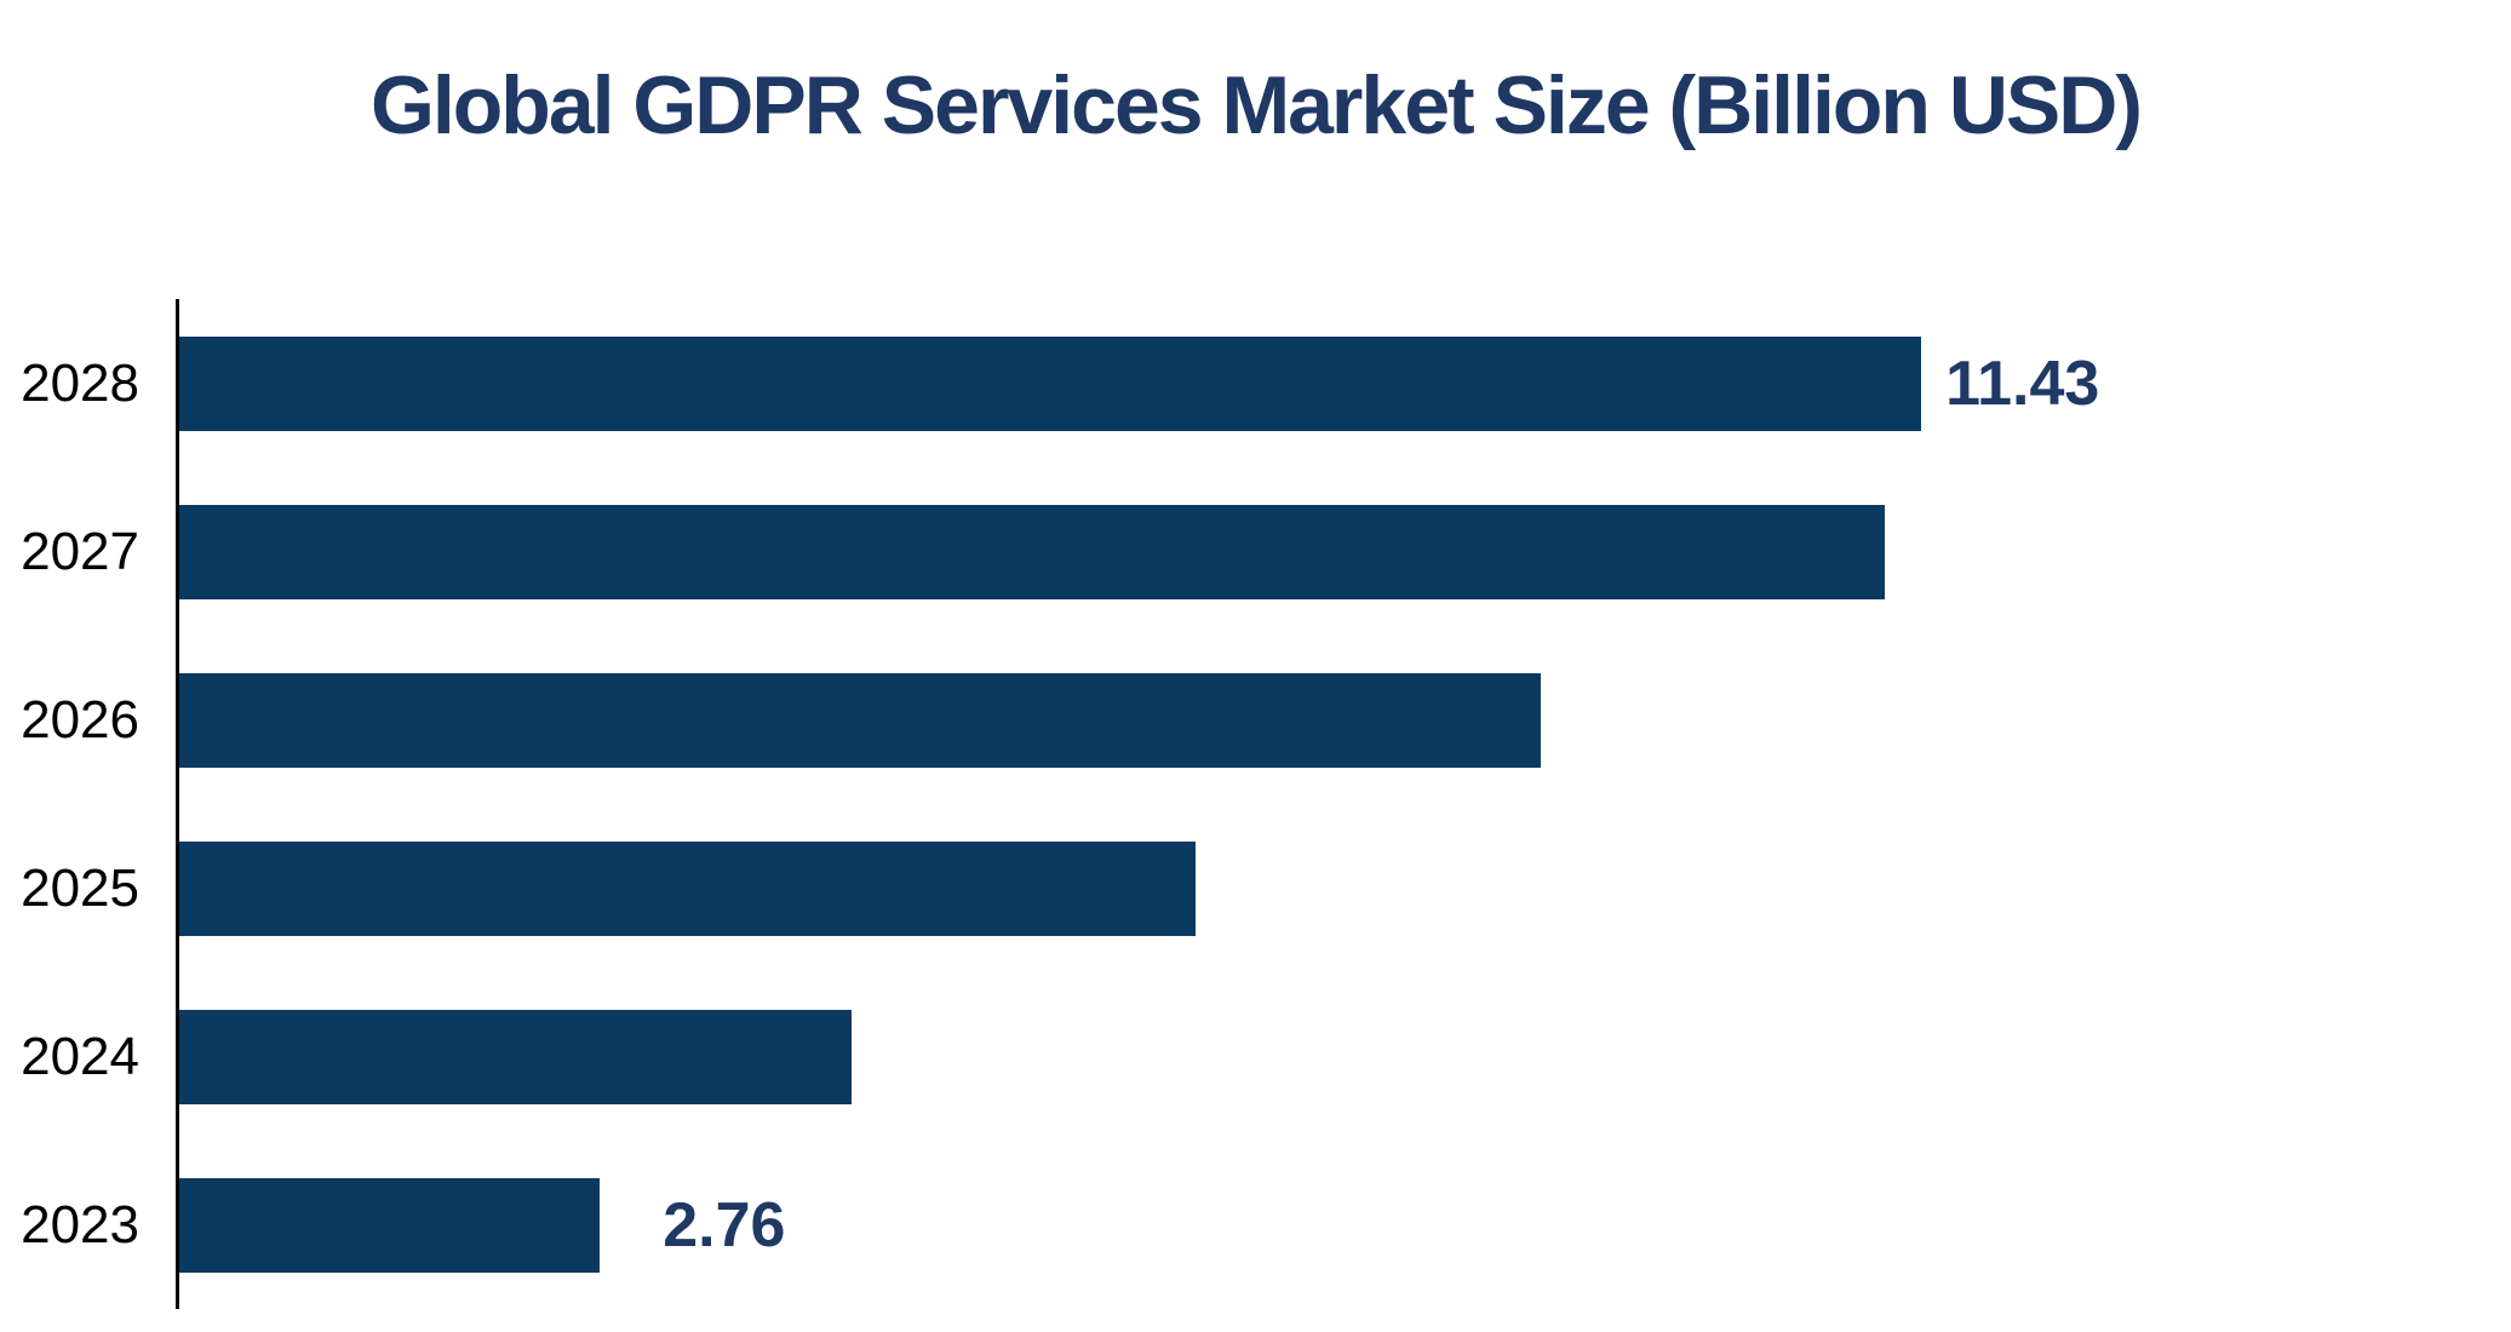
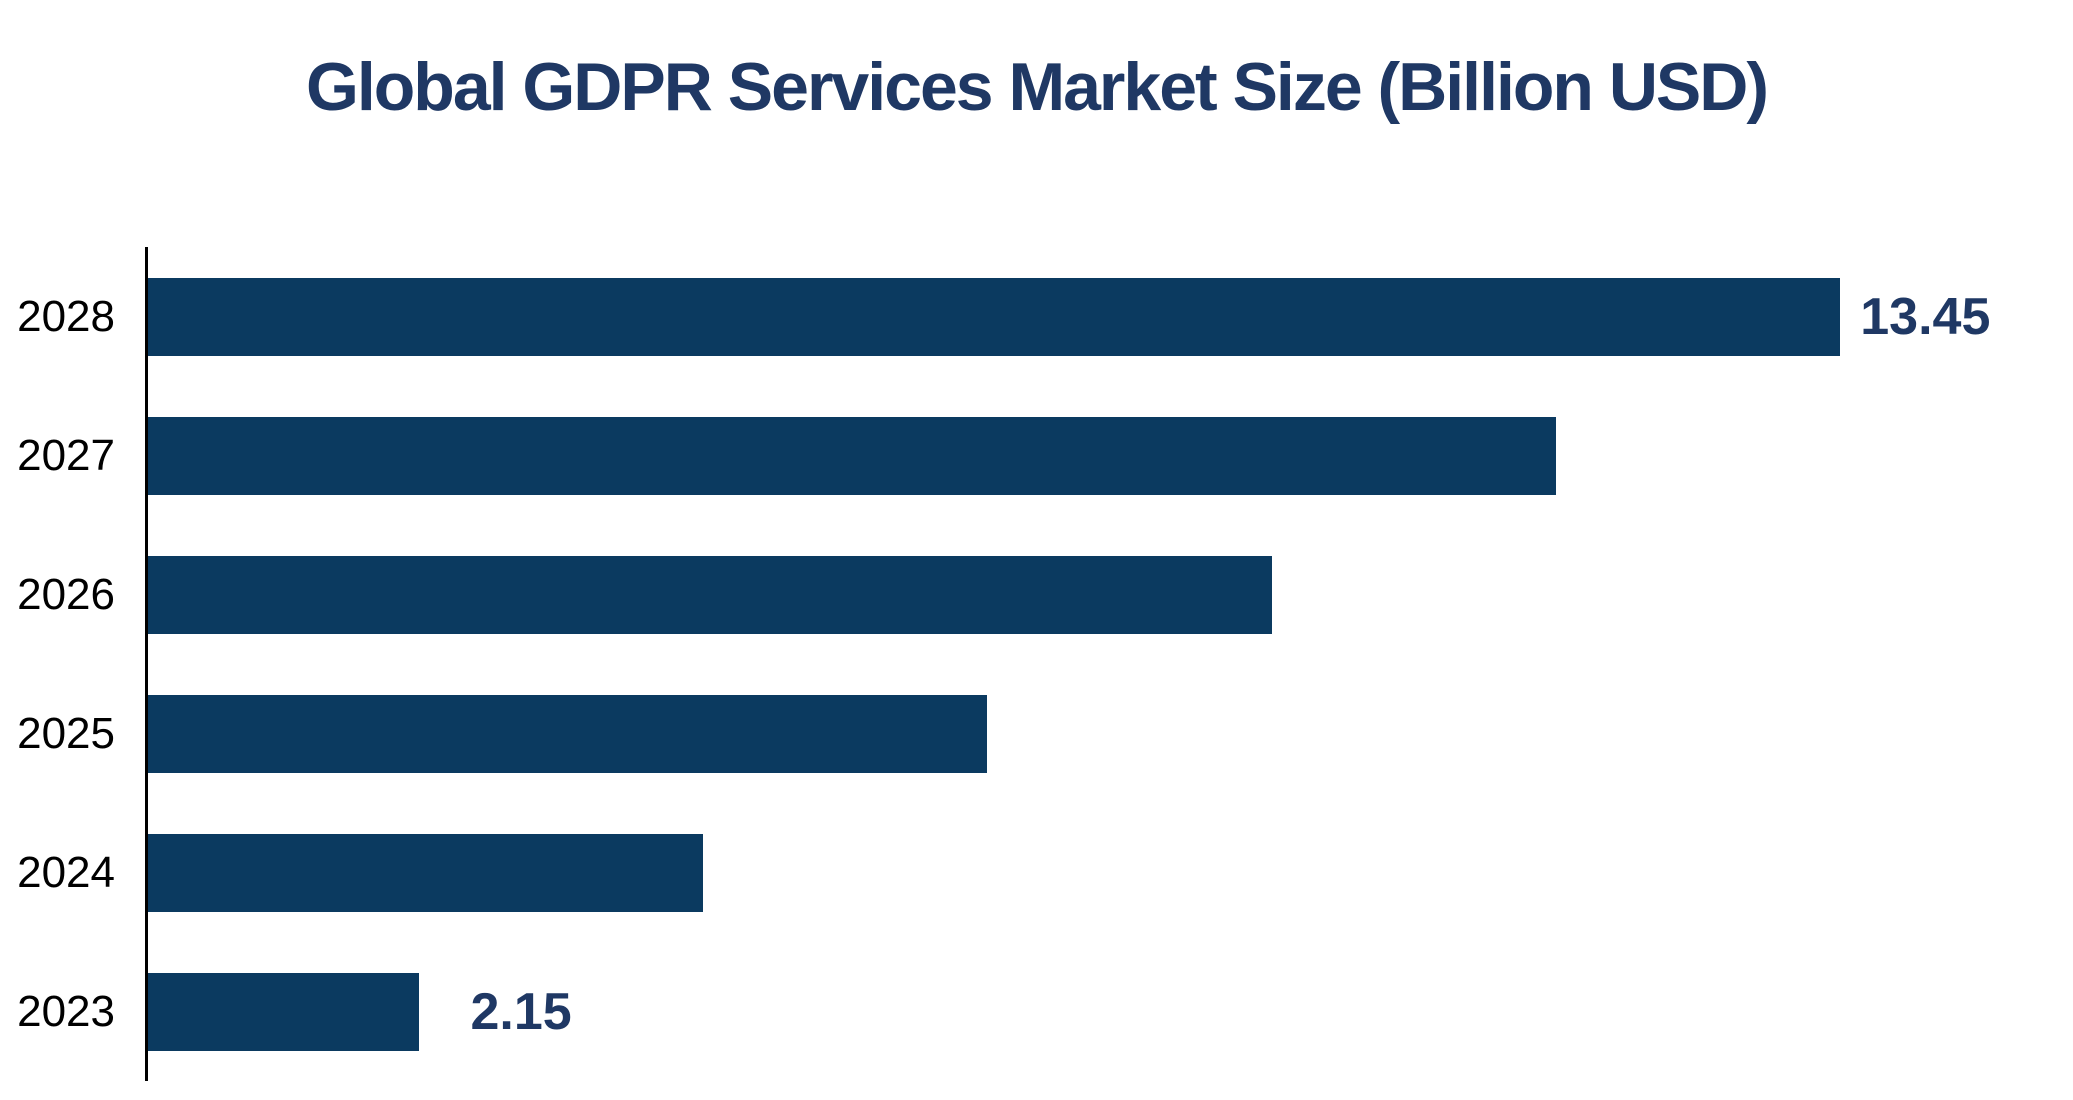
2028: 11.43 -> 13.45
2023: 2.76 -> 2.15
